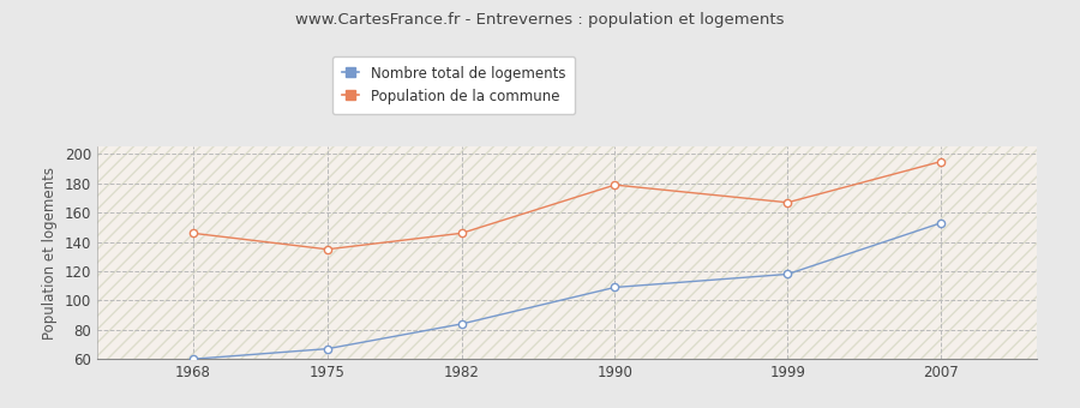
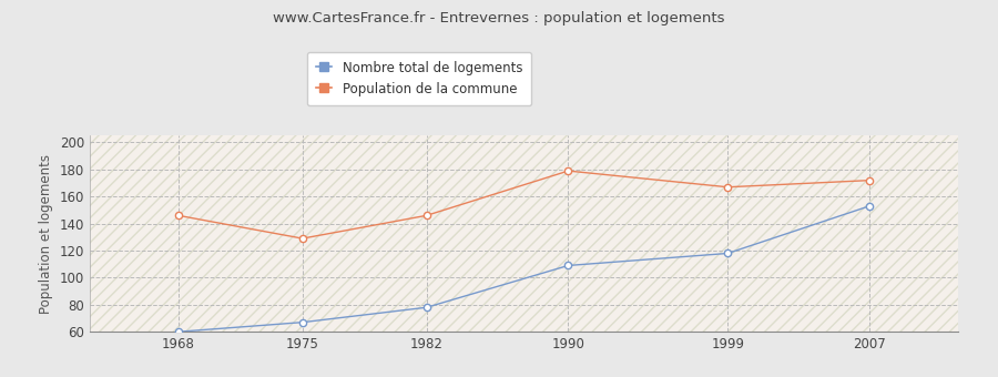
Population de la commune/1975: 135 -> 129
Nombre total de logements/1982: 84 -> 78
Population de la commune/2007: 195 -> 172
